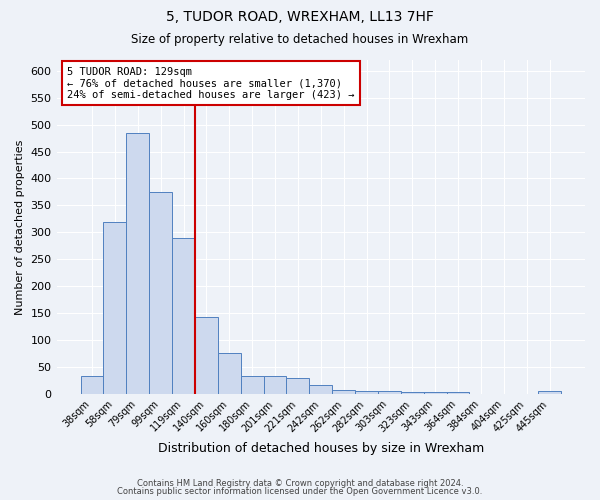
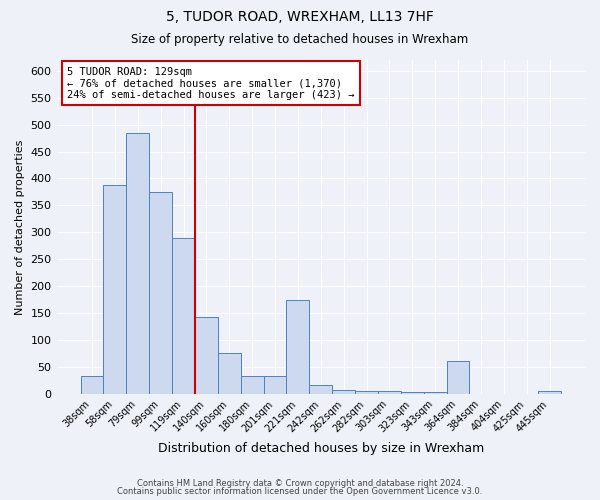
58sqm: 320 -> 388
221sqm: 29 -> 174
364sqm: 4 -> 62
